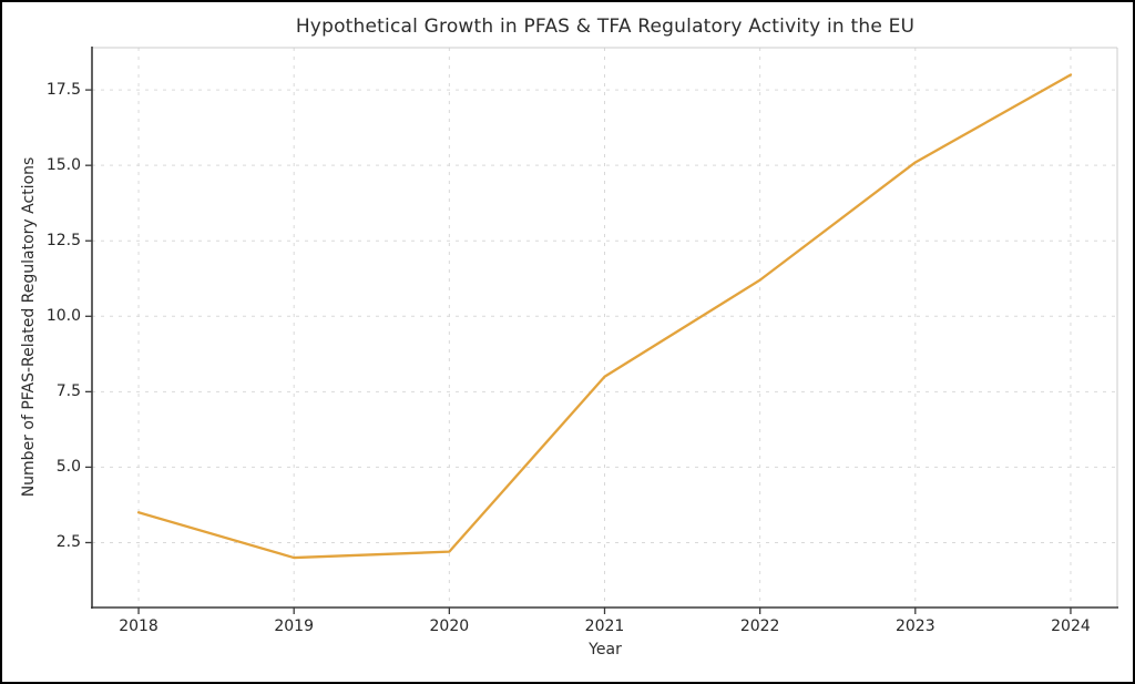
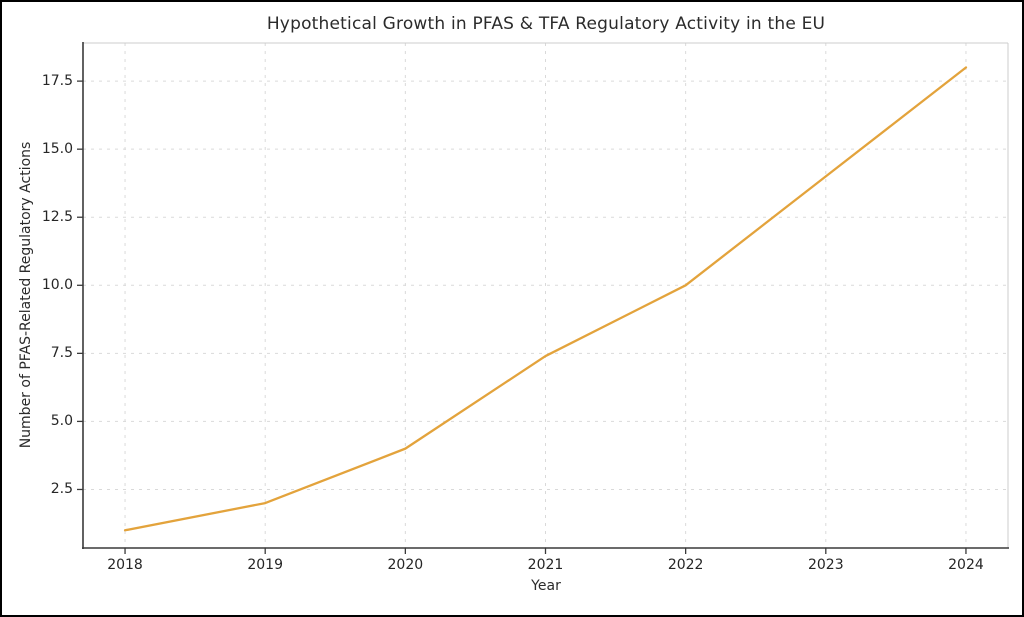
2018: 3.5 -> 1.0
2020: 2.2 -> 4.0
2021: 8.0 -> 7.4
2022: 11.2 -> 10.0
2023: 15.1 -> 14.0
